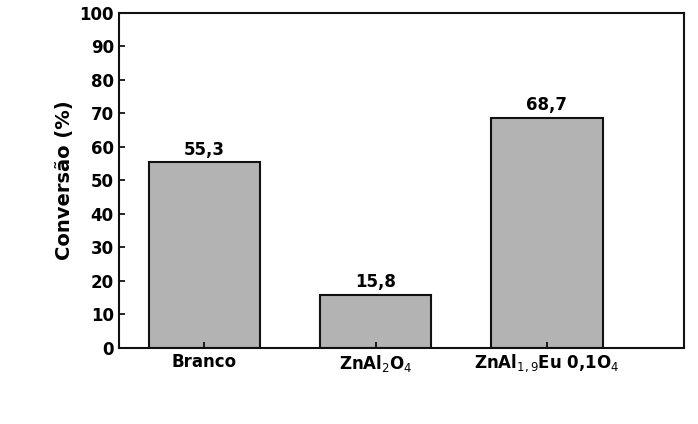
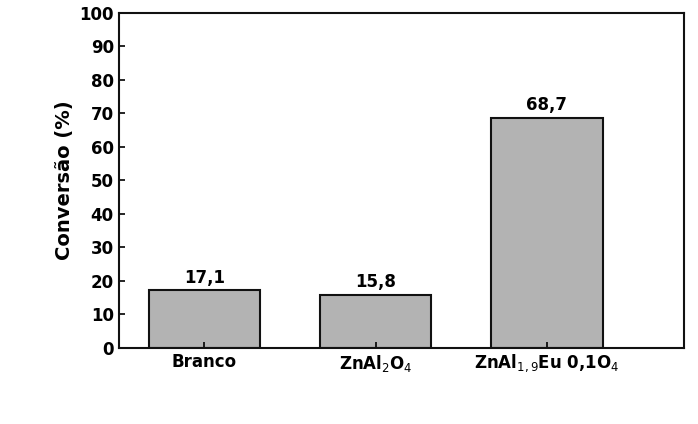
Branco: 55,3 -> 17,1
